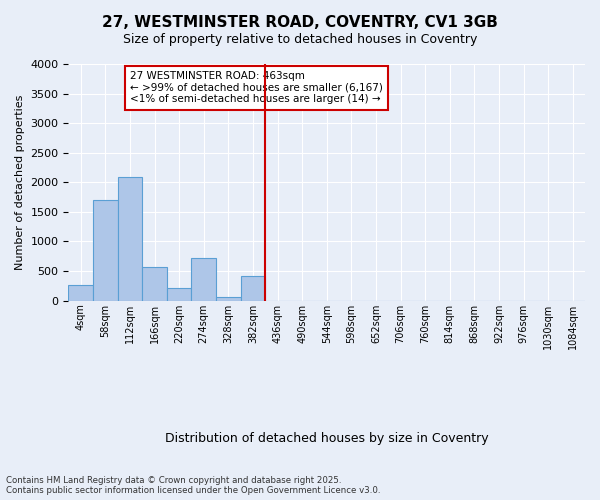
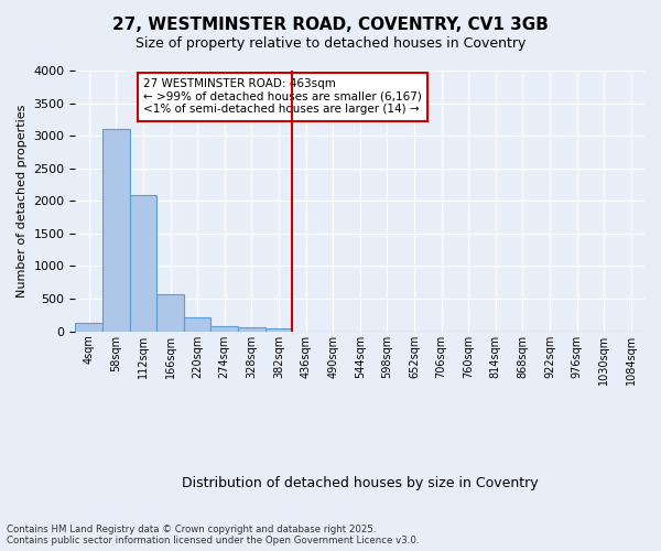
4sqm: 260 -> 130
58sqm: 1700 -> 3100
274sqm: 720 -> 80
382sqm: 420 -> 40
